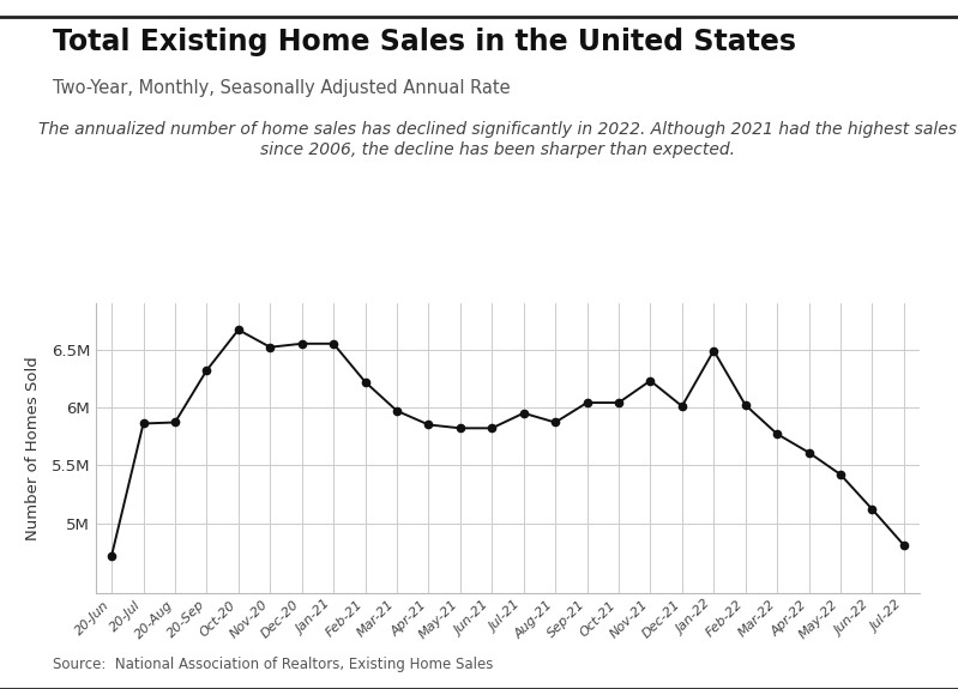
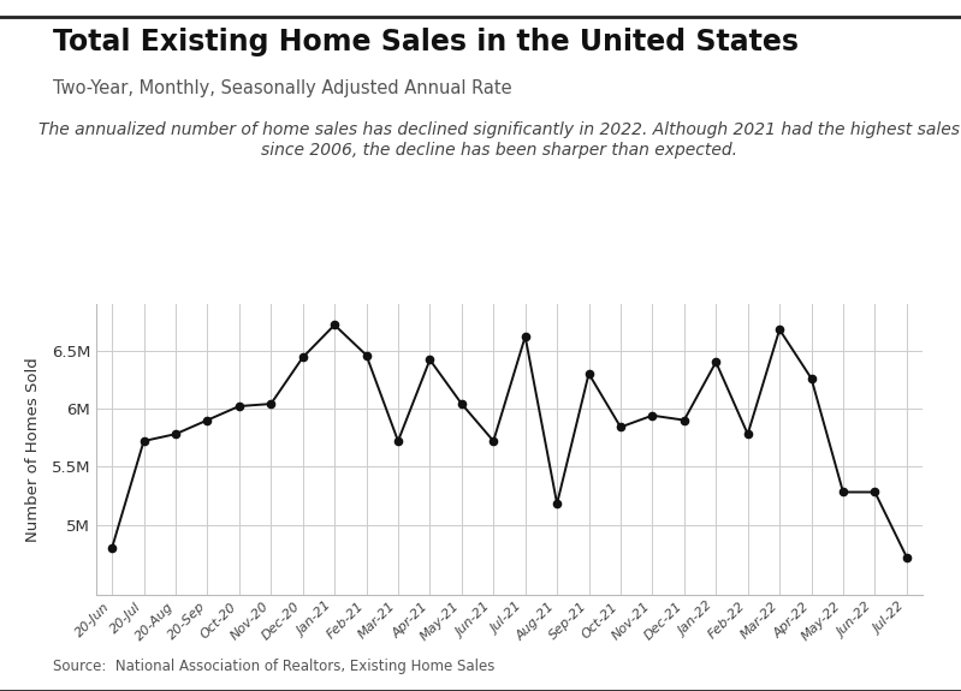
20-Jun: 4.72M -> 4.80M
20-Jul: 5.86M -> 5.72M
20-Aug: 5.87M -> 5.78M
20-Sep: 6.32M -> 5.90M
Oct-20: 6.67M -> 6.02M
Nov-20: 6.52M -> 6.04M
Dec-20: 6.55M -> 6.44M
Jan-21: 6.55M -> 6.72M
Feb-21: 6.22M -> 6.46M
Mar-21: 5.97M -> 5.72M
Apr-21: 5.85M -> 6.42M
May-21: 5.82M -> 6.04M
Jun-21: 5.82M -> 5.72M
Jul-21: 5.95M -> 6.62M
Aug-21: 5.87M -> 5.18M
Sep-21: 6.04M -> 6.30M
Oct-21: 6.04M -> 5.84M
Nov-21: 6.23M -> 5.94M
Dec-21: 6.01M -> 5.90M
Jan-22: 6.49M -> 6.40M
Feb-22: 6.02M -> 5.78M
Mar-22: 5.77M -> 6.68M
Apr-22: 5.61M -> 6.26M
May-22: 5.42M -> 5.28M
Jun-22: 5.12M -> 5.28M
Jul-22: 4.81M -> 4.72M
